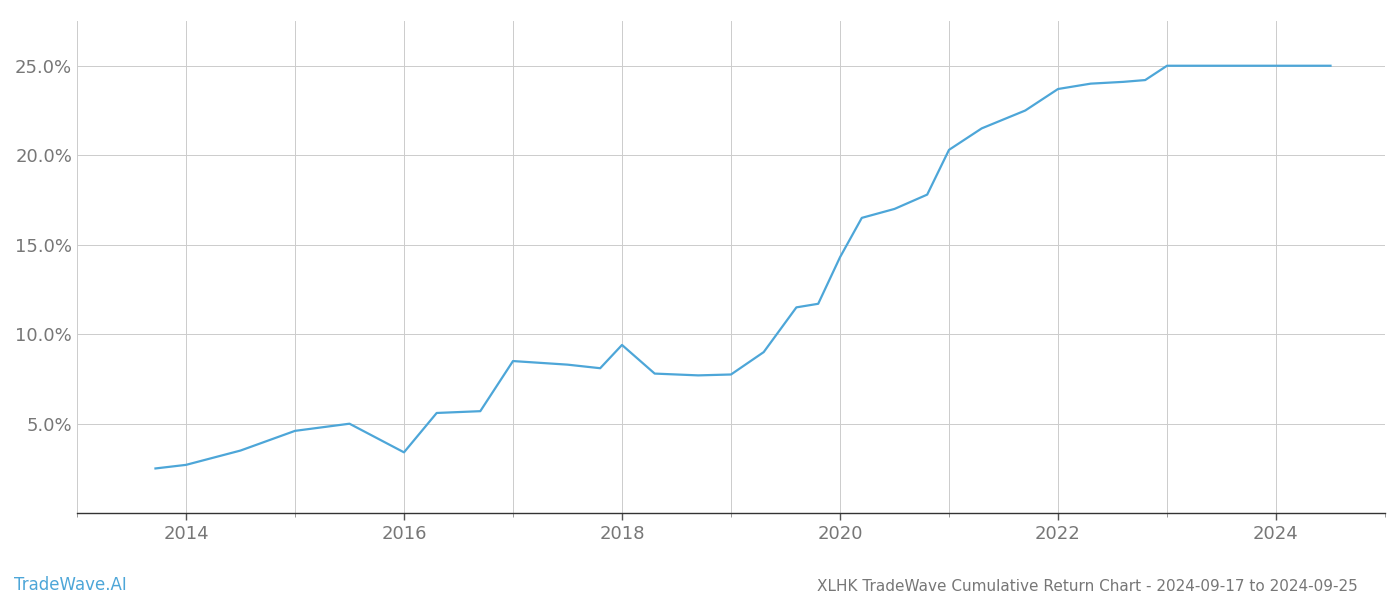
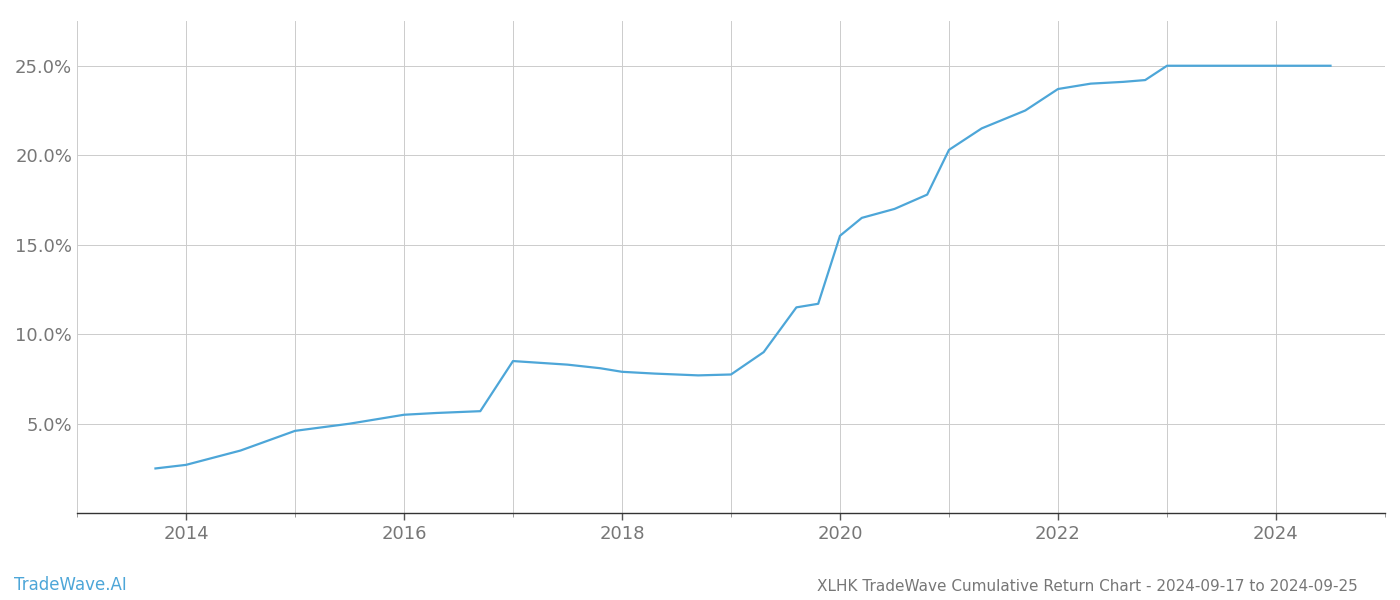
2016: 3.4% -> 5.5%
2018: 9.4% -> 7.9%
2020: 14.3% -> 15.5%
